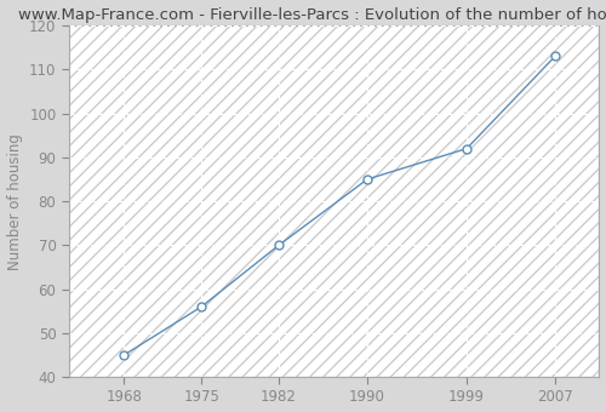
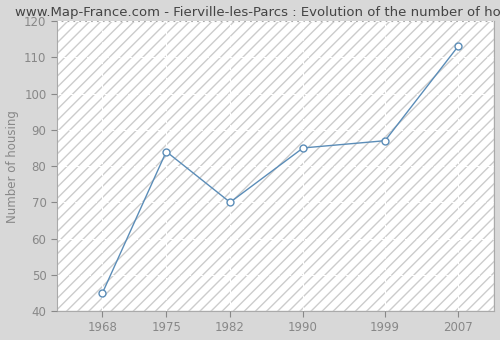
1975: 56 -> 84
1999: 92 -> 87
